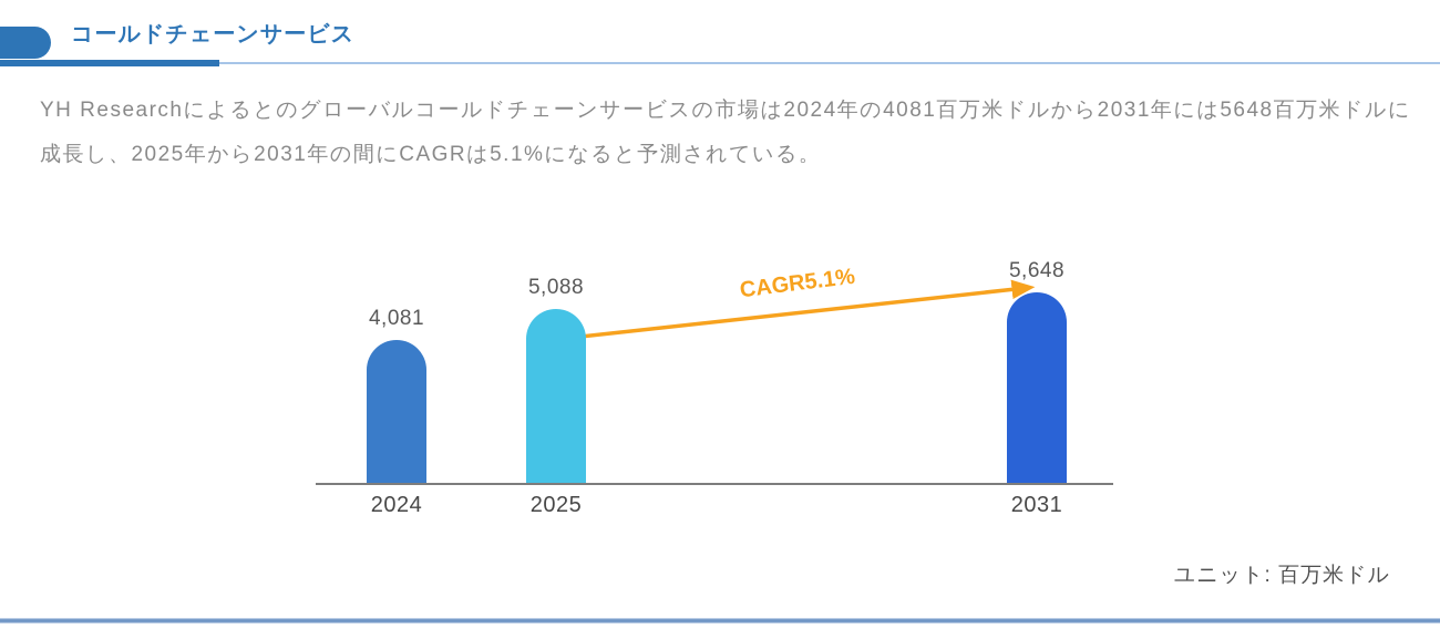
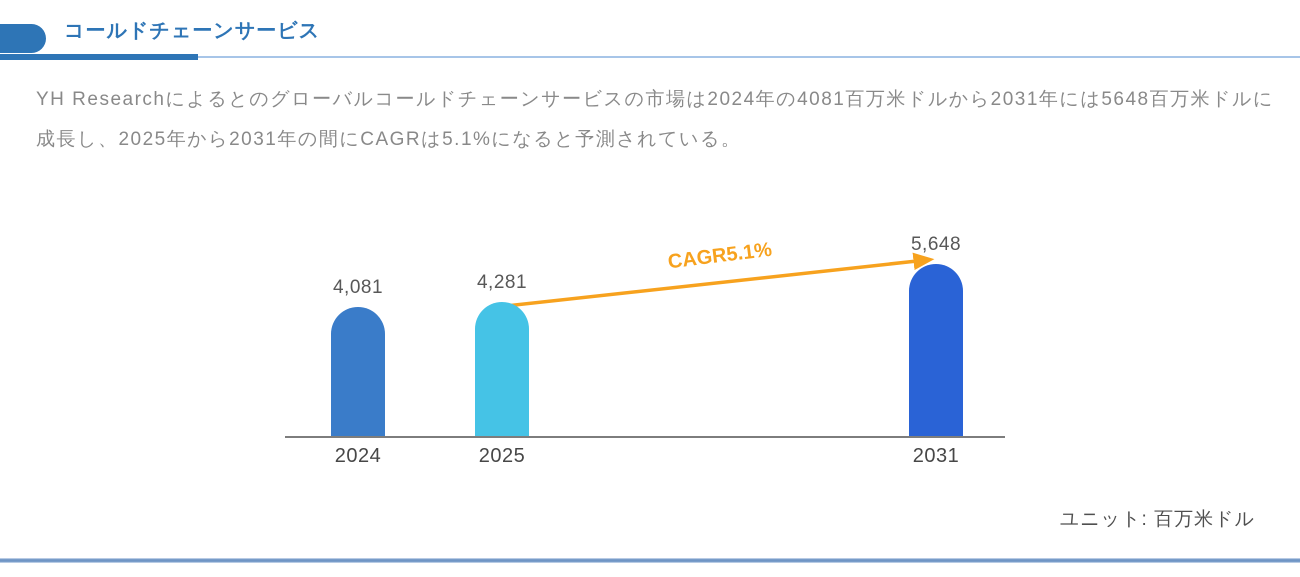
2025: 5,088 -> 4,281
